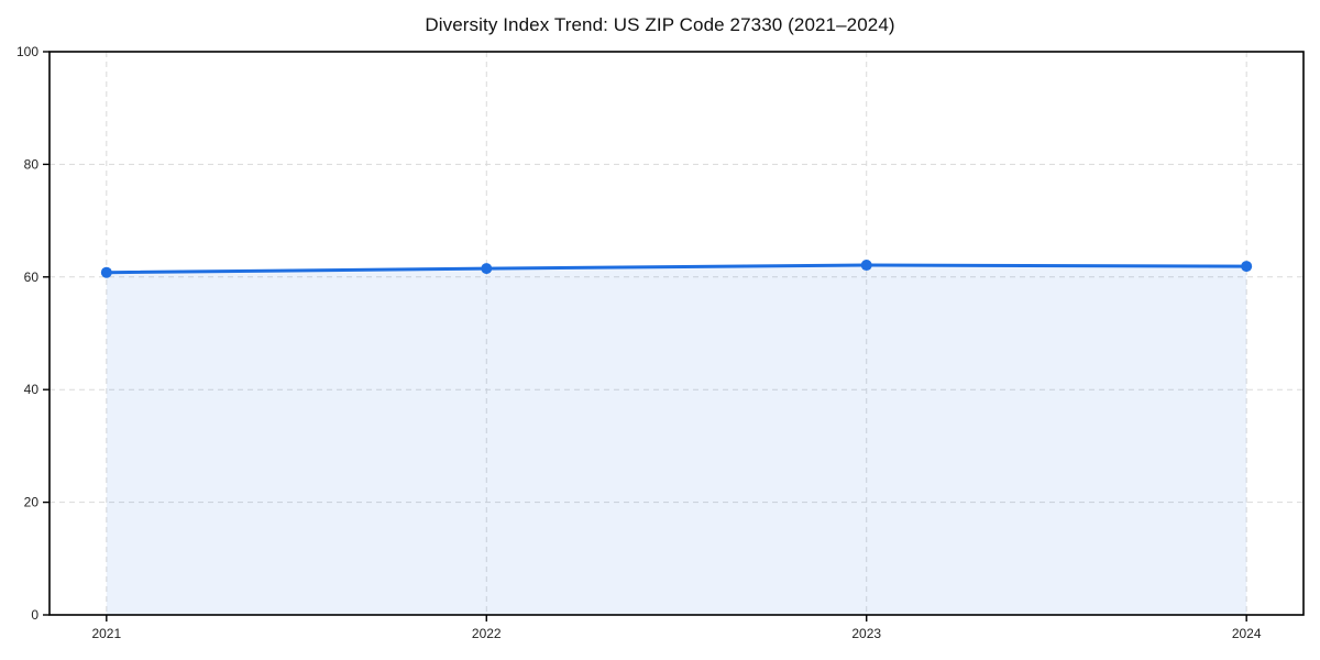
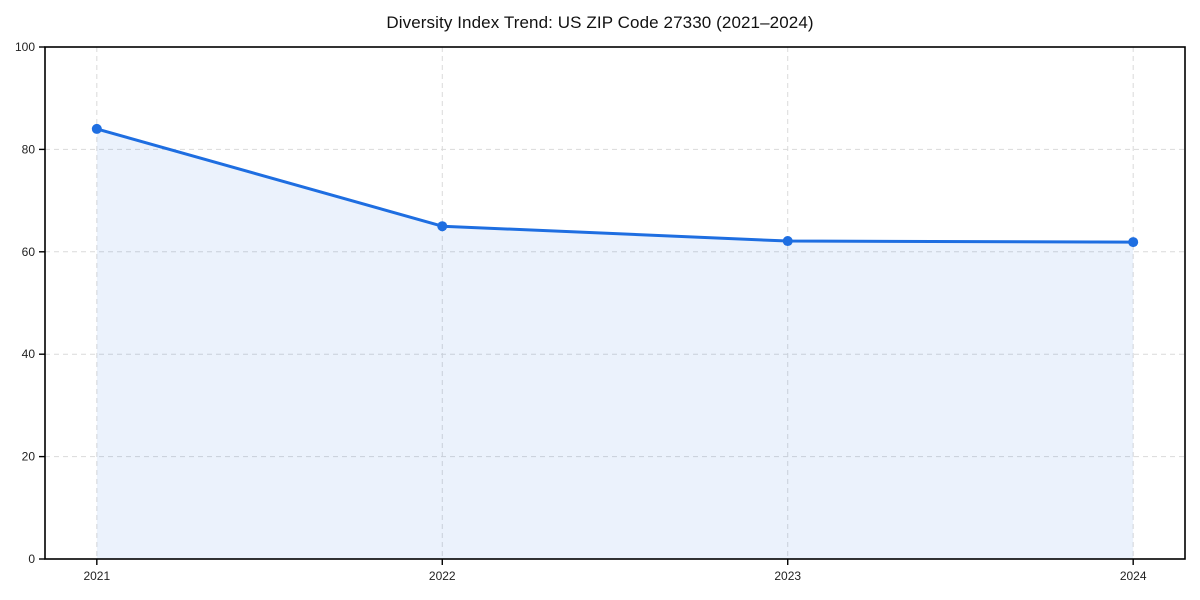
2021: 61 -> 84
2022: 62 -> 65
